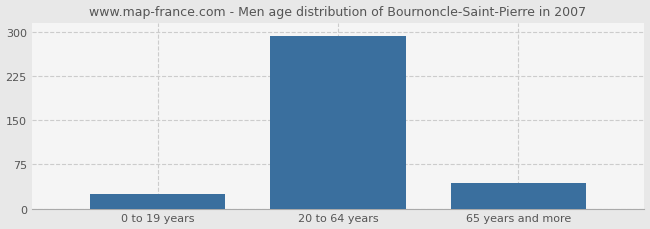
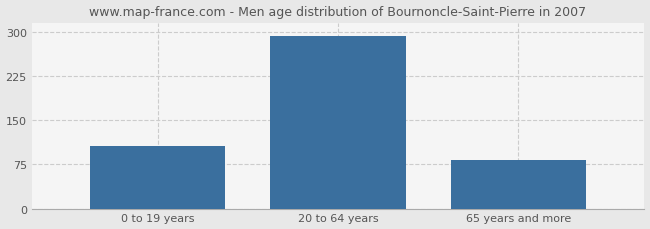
0 to 19 years: 24 -> 107
65 years and more: 44 -> 82
